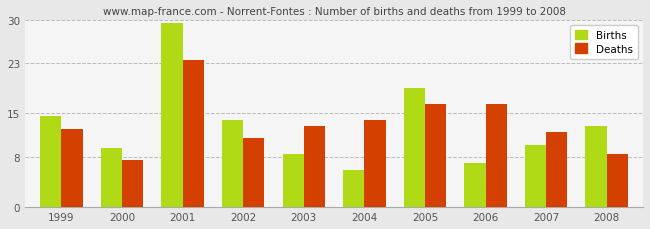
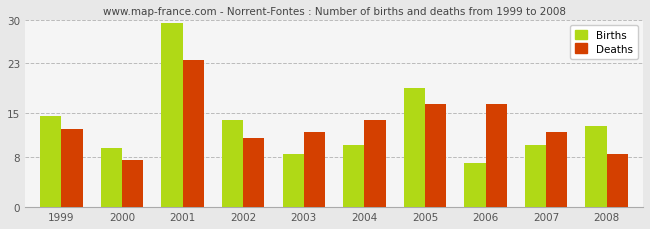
Deaths/2003: 13.0 -> 12.0
Births/2004: 6.0 -> 10.0
